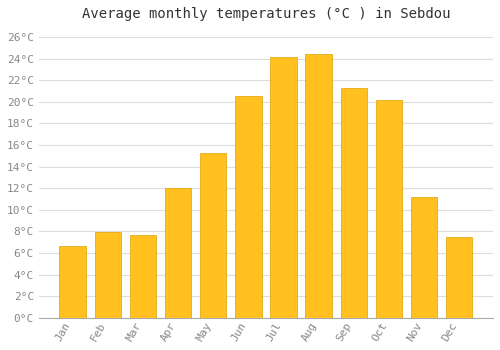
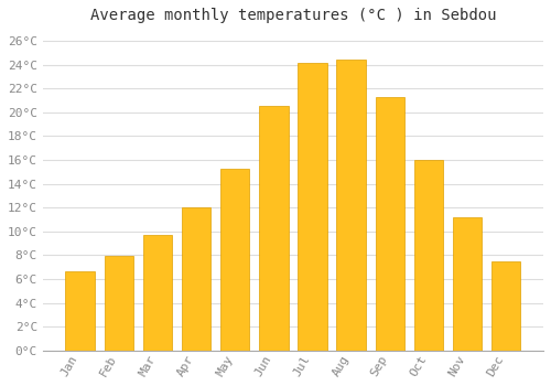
Mar: 7.7°C -> 9.7°C
Oct: 20.2°C -> 16.0°C
